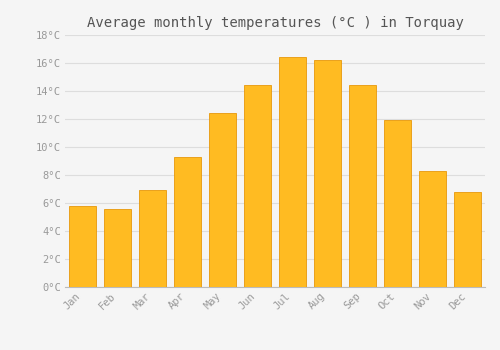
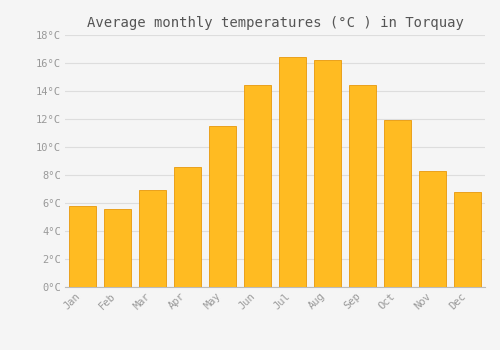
Apr: 9.3°C -> 8.6°C
May: 12.4°C -> 11.5°C
